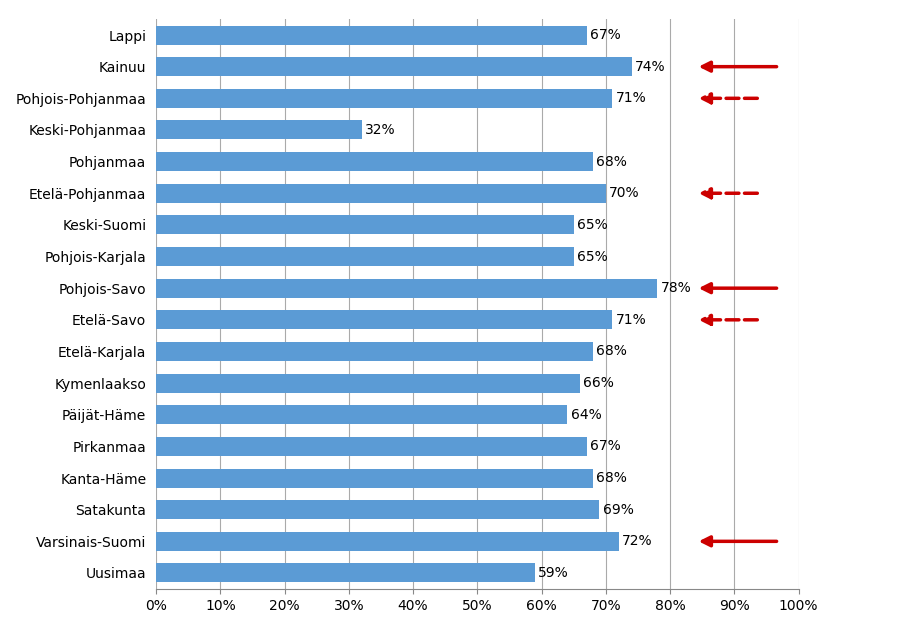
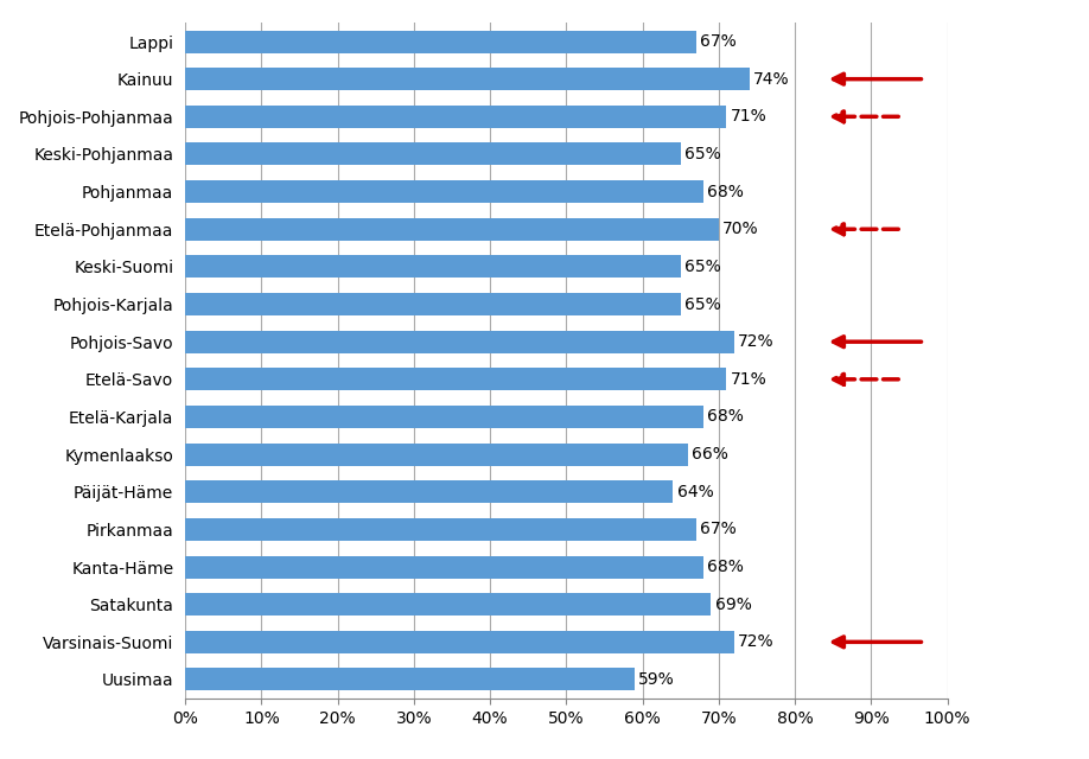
Keski-Pohjanmaa: 32% -> 65%
Pohjois-Savo: 78% -> 72%
